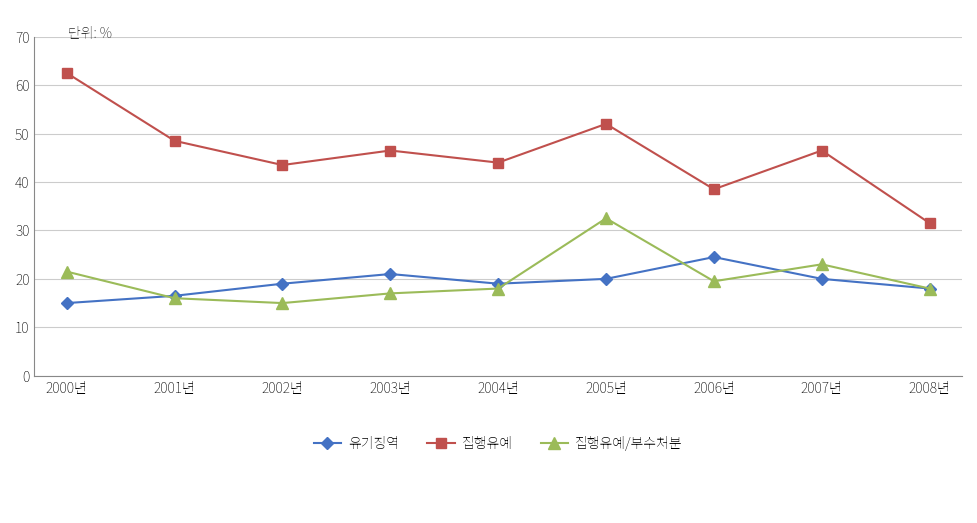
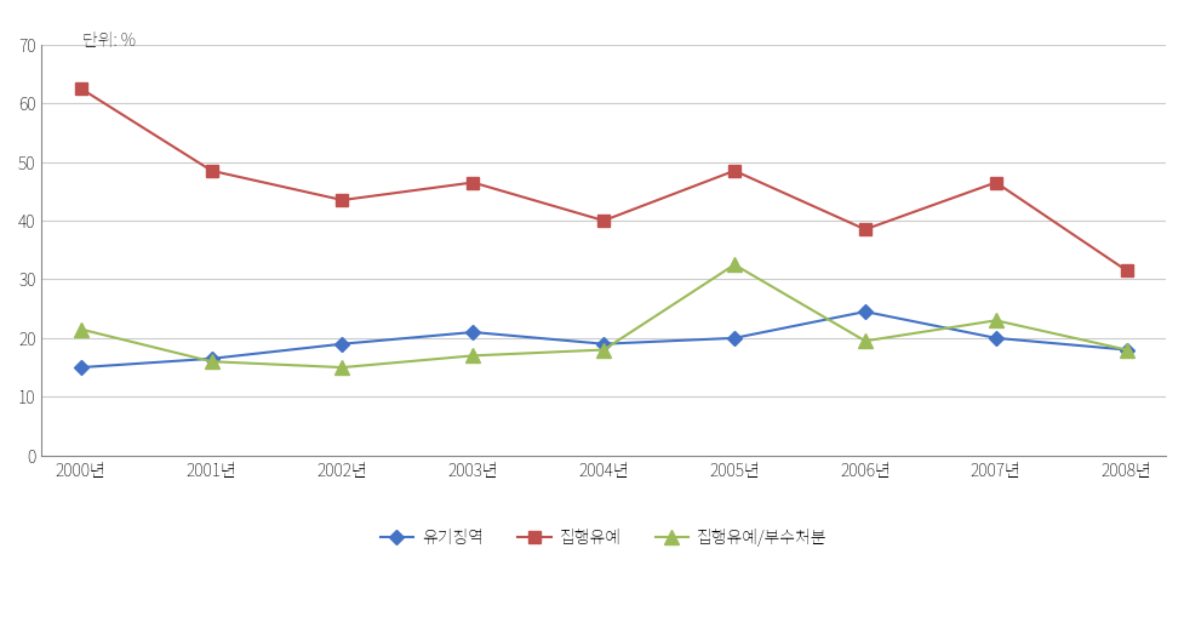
집행유예/2004년: 44.0 -> 40.0
집행유예/2005년: 52.0 -> 48.5
